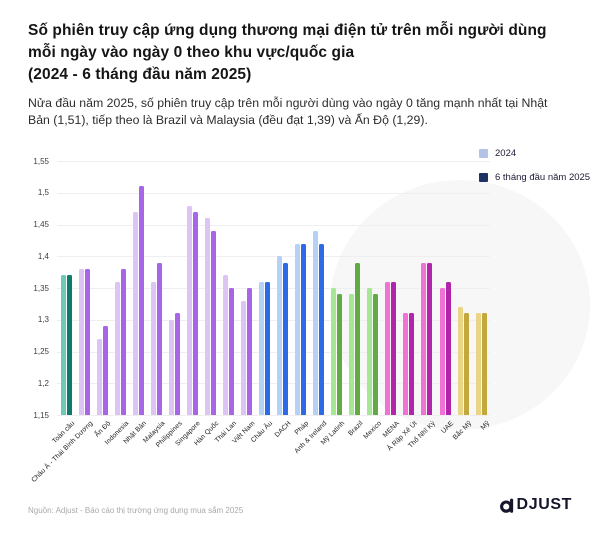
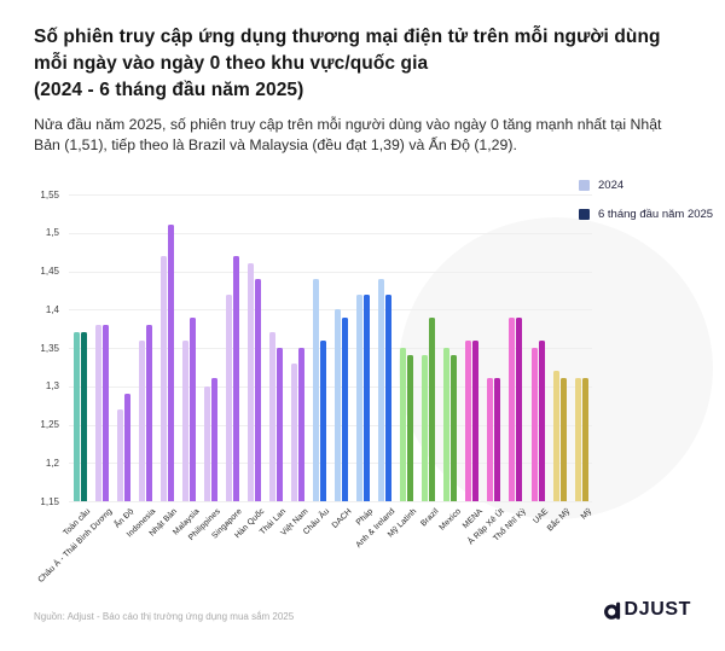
2024/Singapore: 1,48 -> 1,42
2024/Châu Âu: 1,36 -> 1,44
